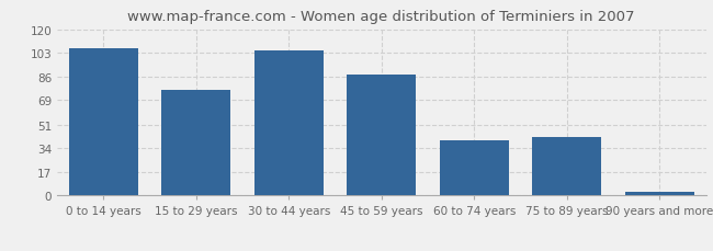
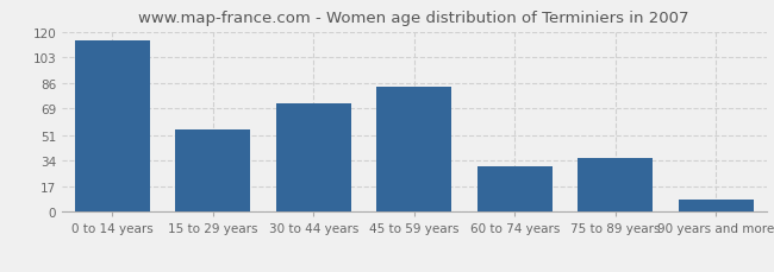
0 to 14 years: 106 -> 114
15 to 29 years: 76 -> 55
30 to 44 years: 105 -> 72
45 to 59 years: 87 -> 83
60 to 74 years: 40 -> 30
75 to 89 years: 42 -> 36
90 years and more: 3 -> 8
